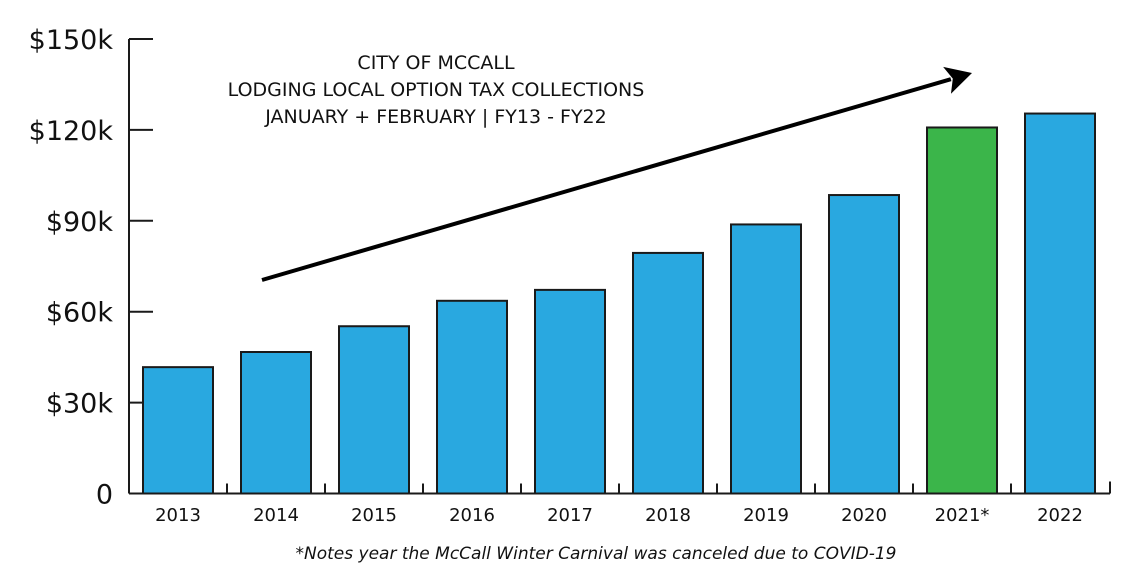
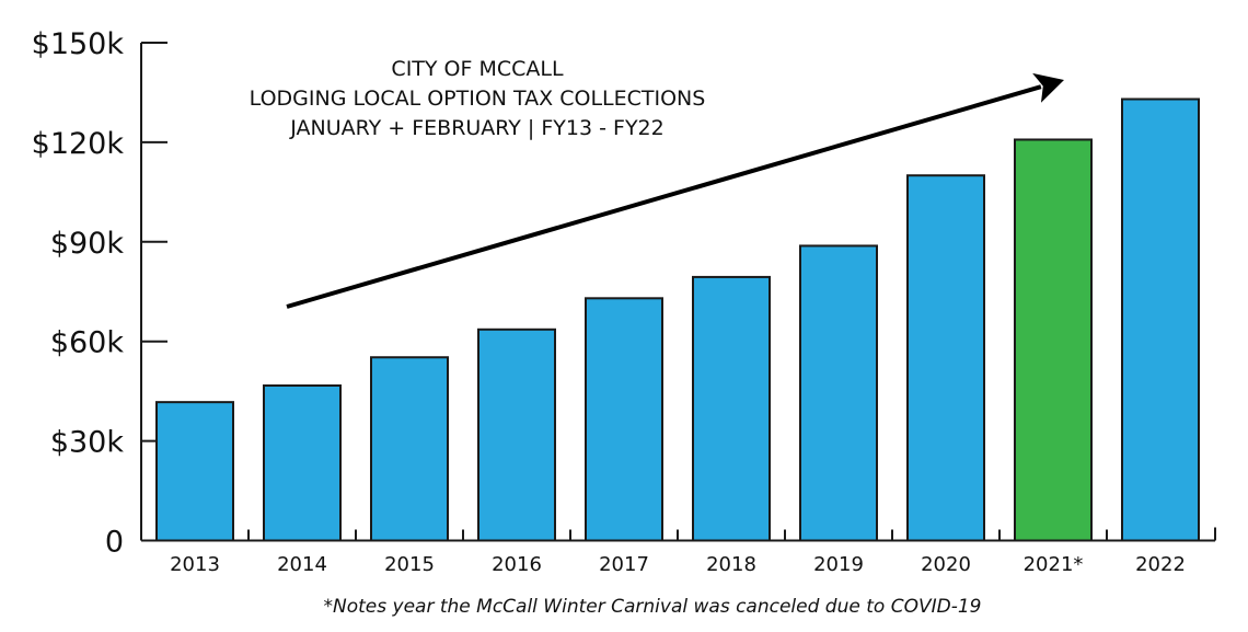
2017: $67k -> $73k
2020: $98k -> $110k
2022: $125k -> $133k
